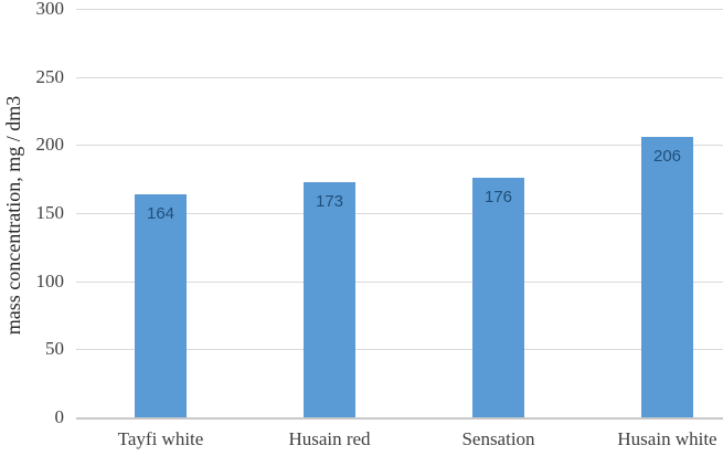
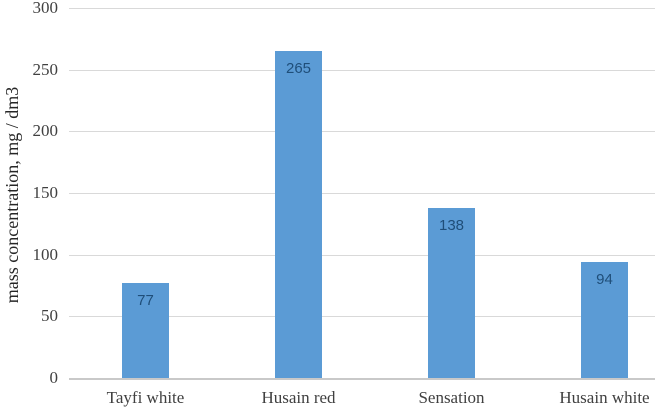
Tayfi white: 164 -> 77
Husain red: 173 -> 265
Sensation: 176 -> 138
Husain white: 206 -> 94
